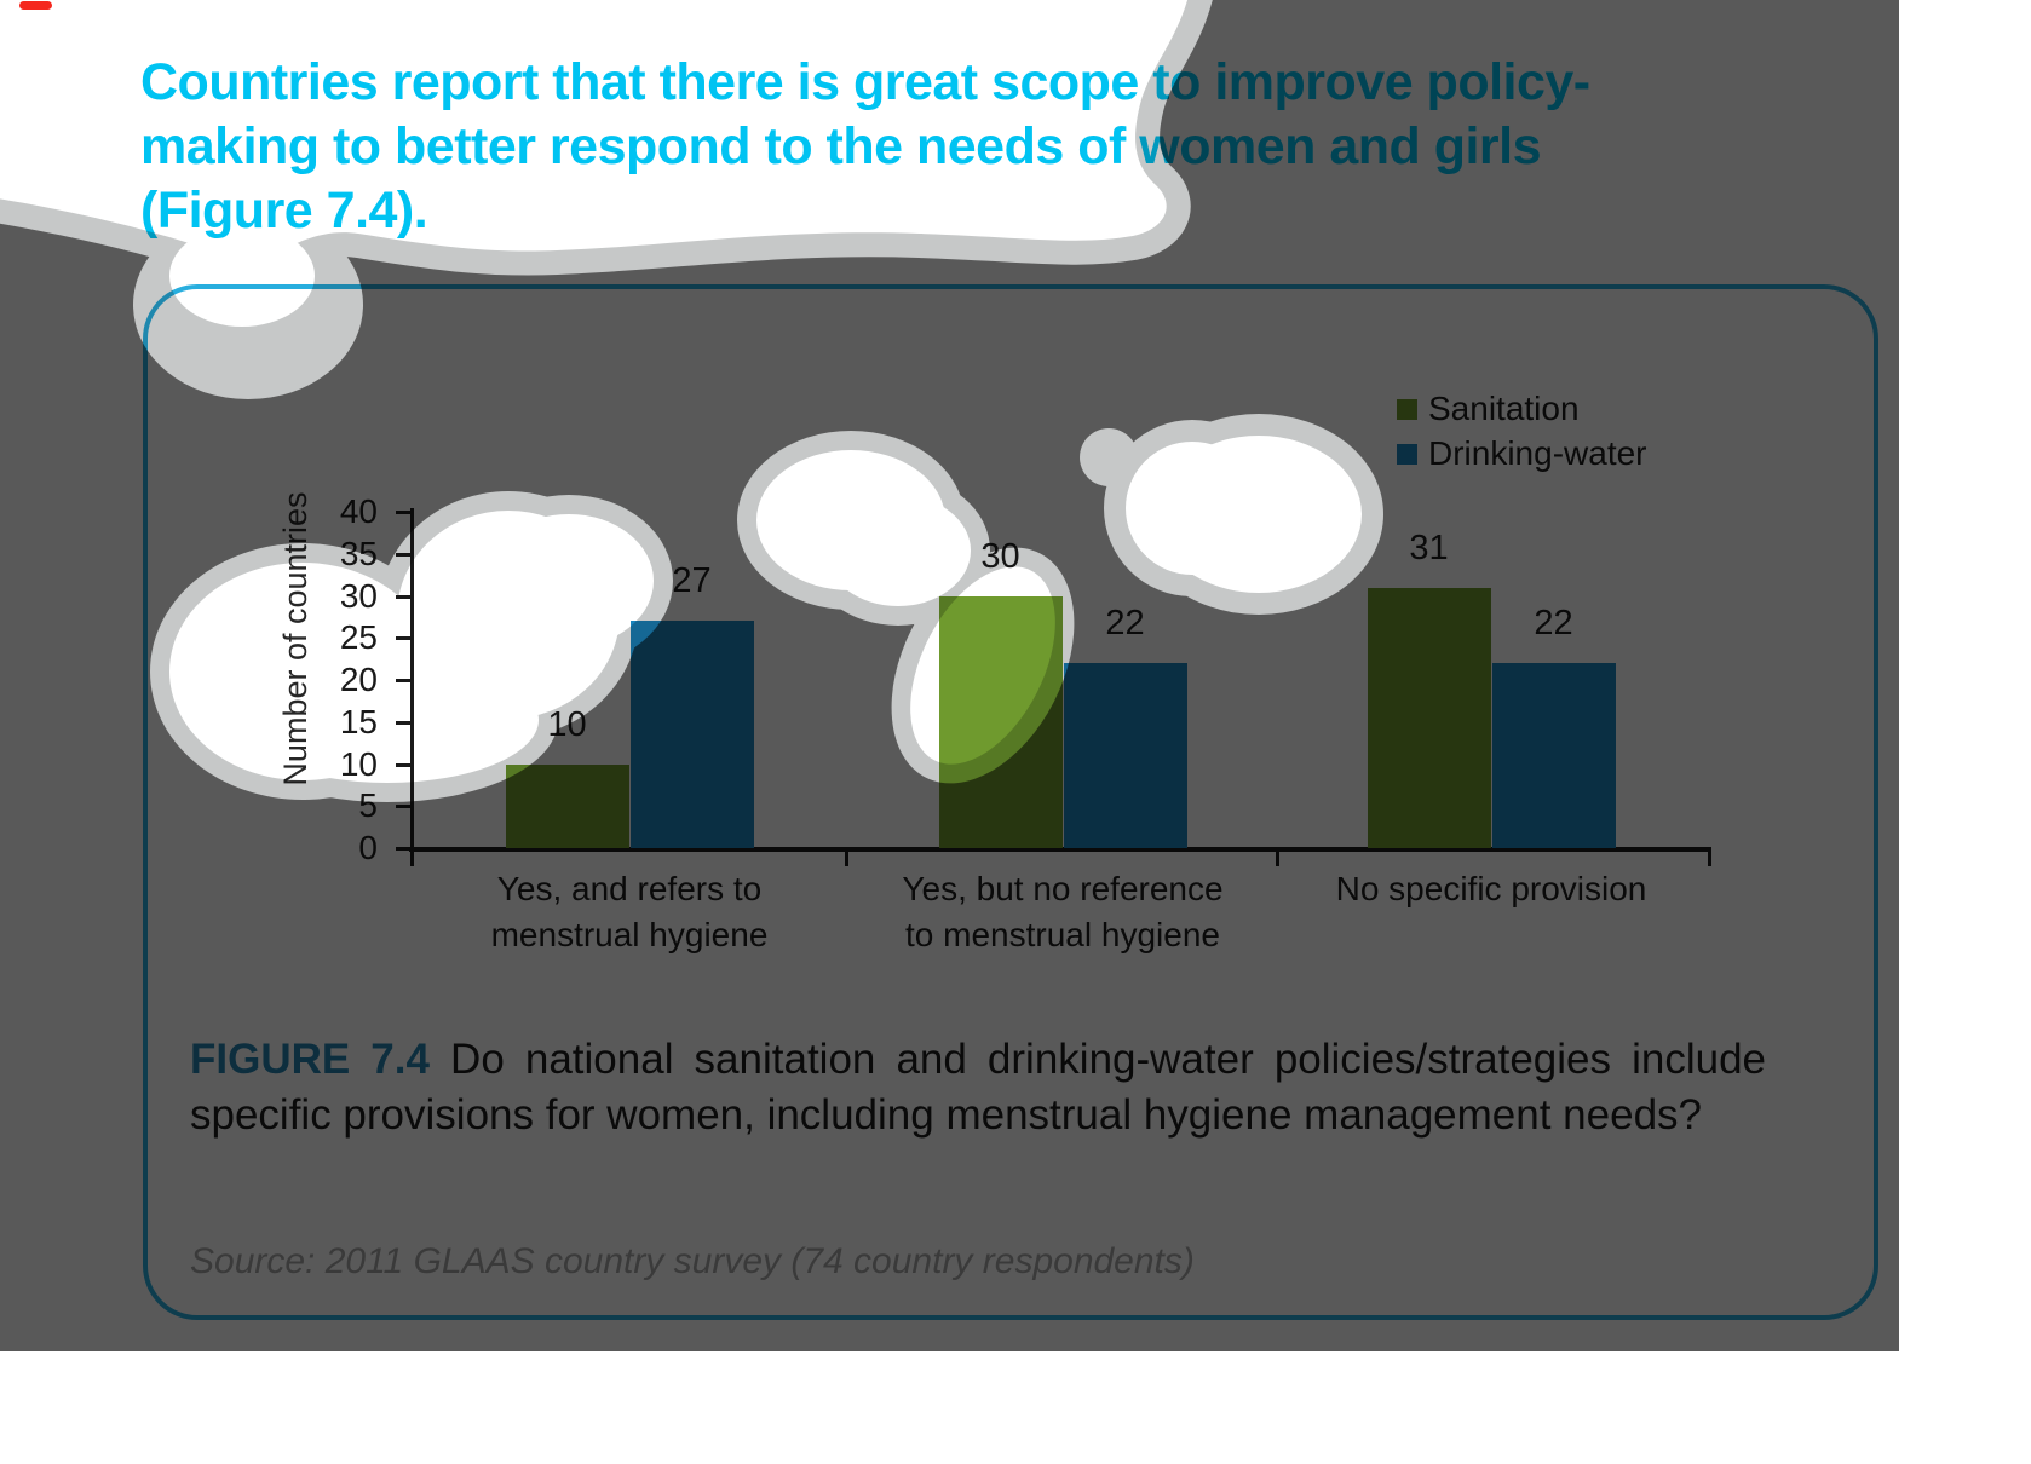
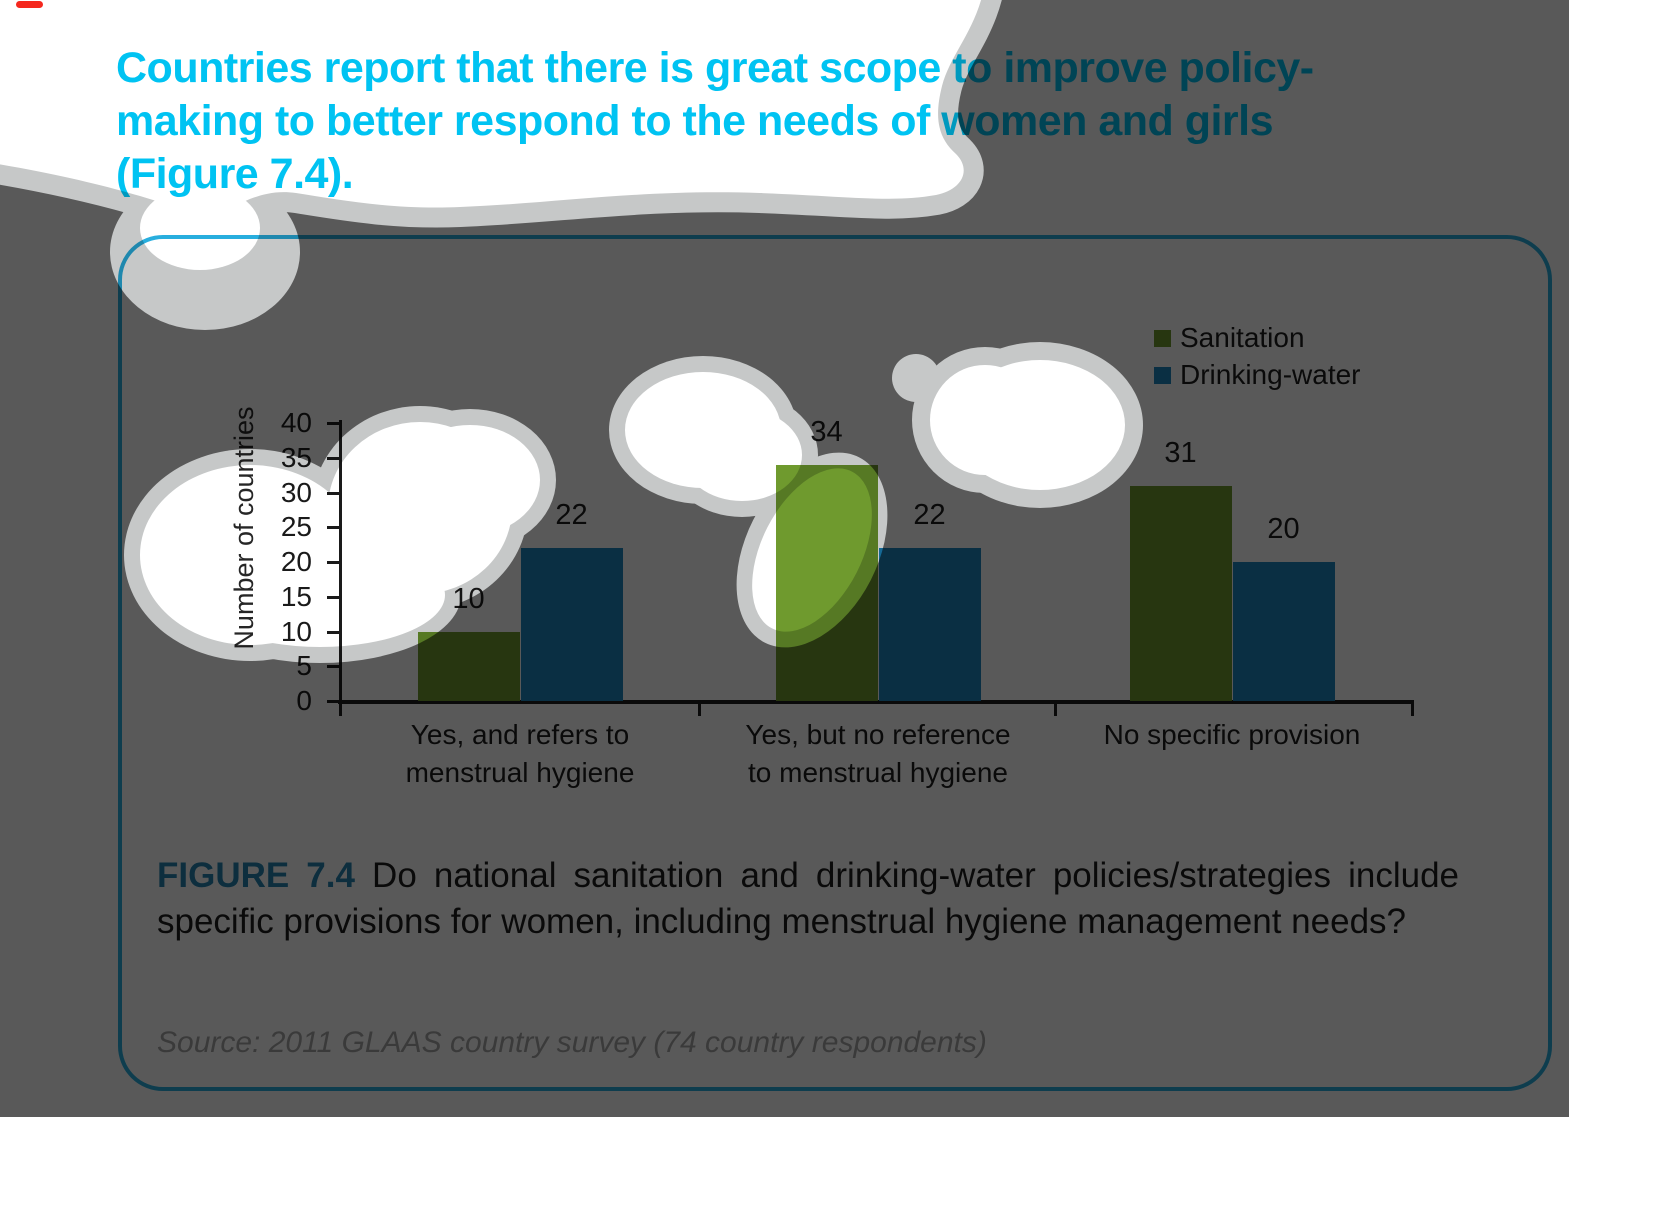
Drinking-water/Yes, and refers to menstrual hygiene: 27 -> 22
Sanitation/Yes, but no reference to menstrual hygiene: 30 -> 34
Drinking-water/No specific provision: 22 -> 20
